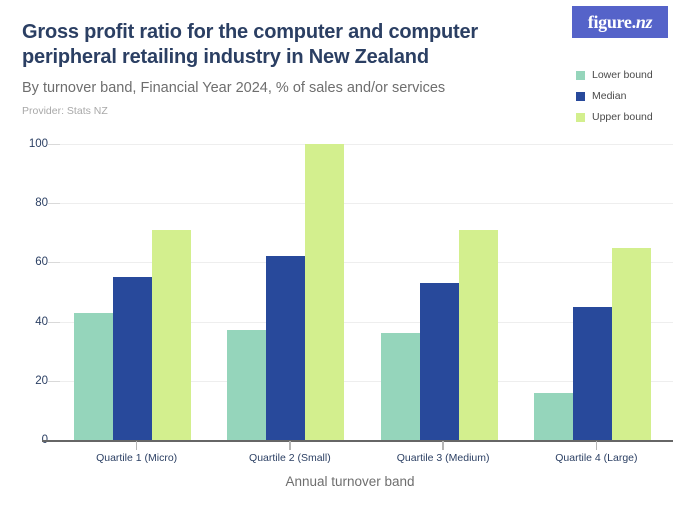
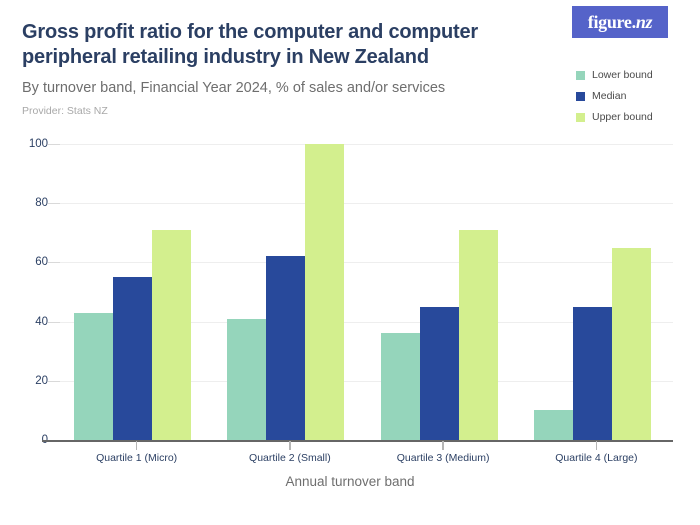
Lower bound/Quartile 2 (Small): 37 -> 41
Median/Quartile 3 (Medium): 53 -> 45
Lower bound/Quartile 4 (Large): 16 -> 10
